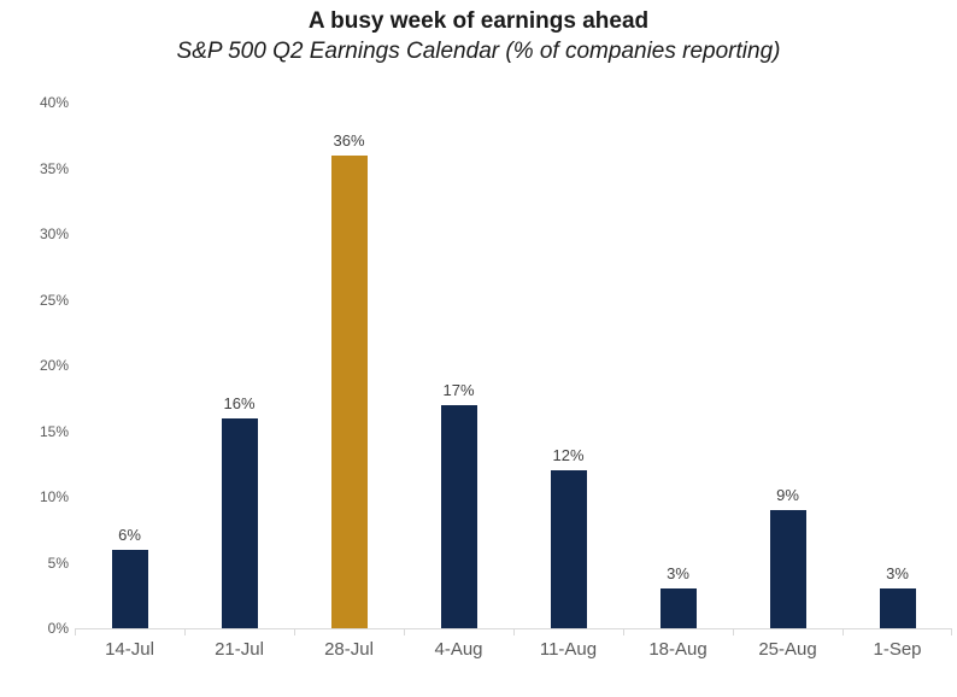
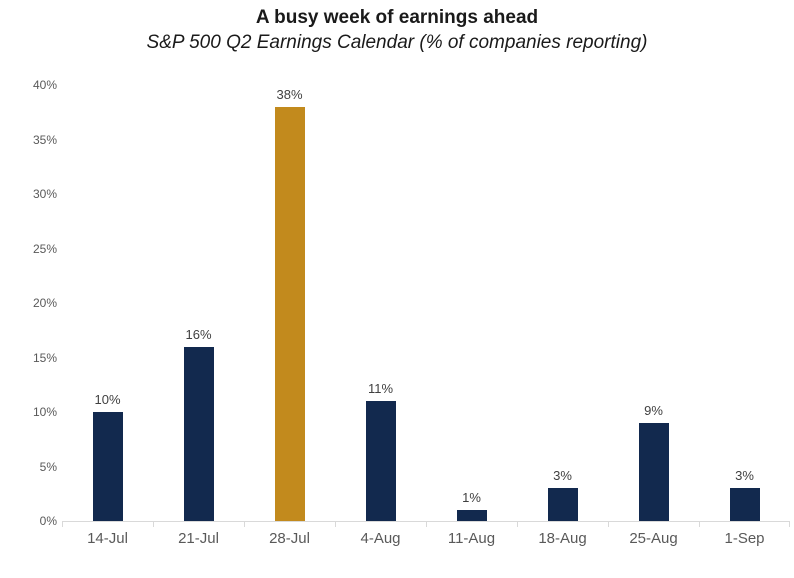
14-Jul: 6% -> 10%
28-Jul: 36% -> 38%
4-Aug: 17% -> 11%
11-Aug: 12% -> 1%
